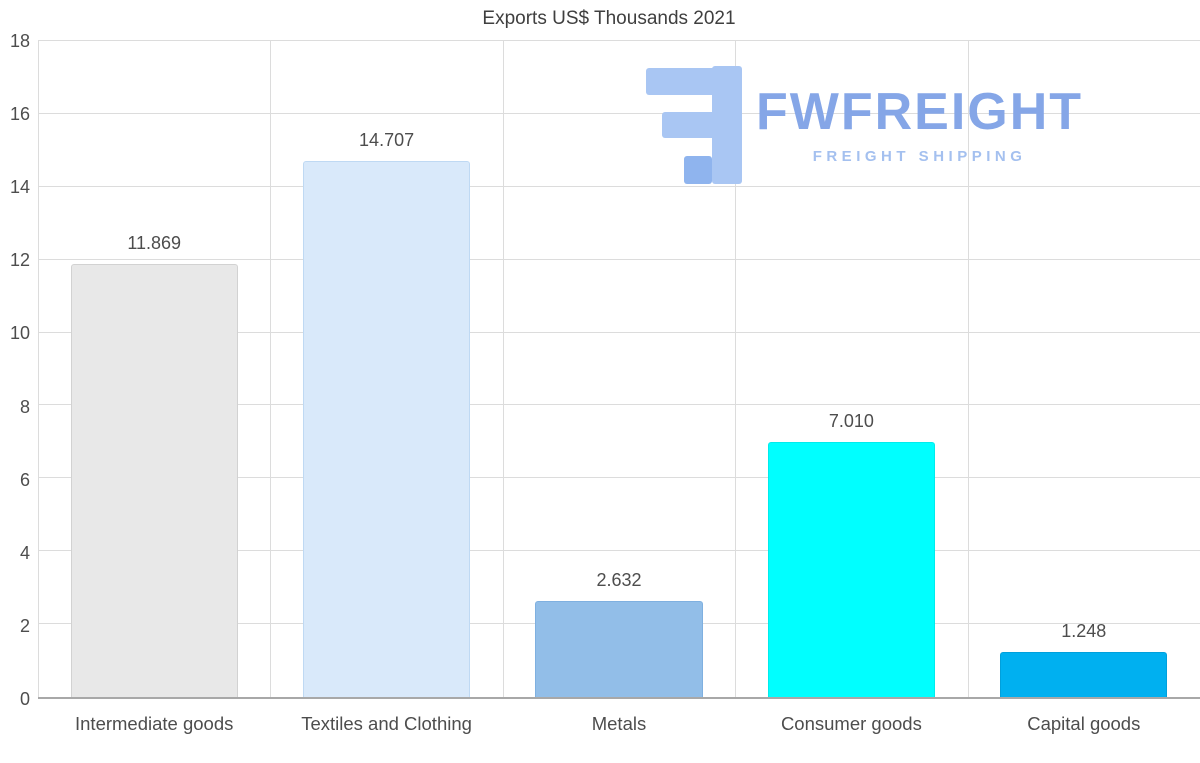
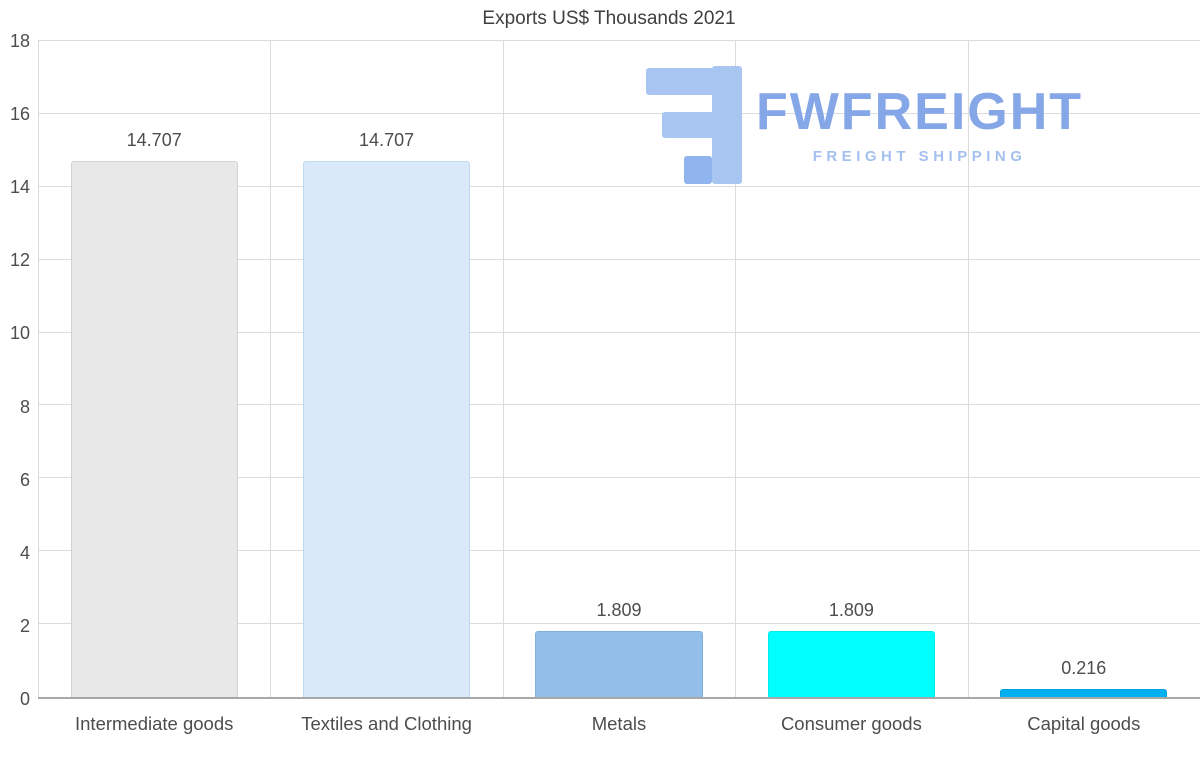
Intermediate goods: 11.869 -> 14.707
Metals: 2.632 -> 1.809
Consumer goods: 7.010 -> 1.809
Capital goods: 1.248 -> 0.216
